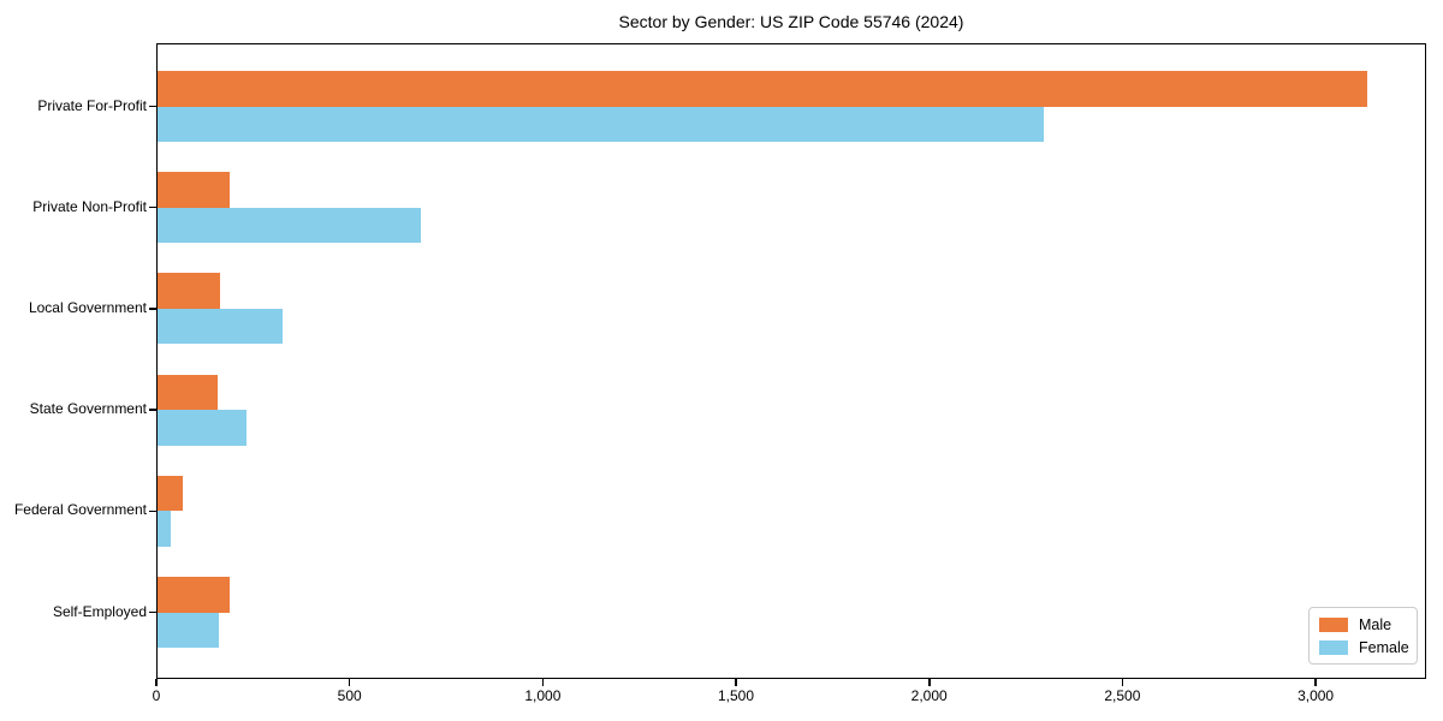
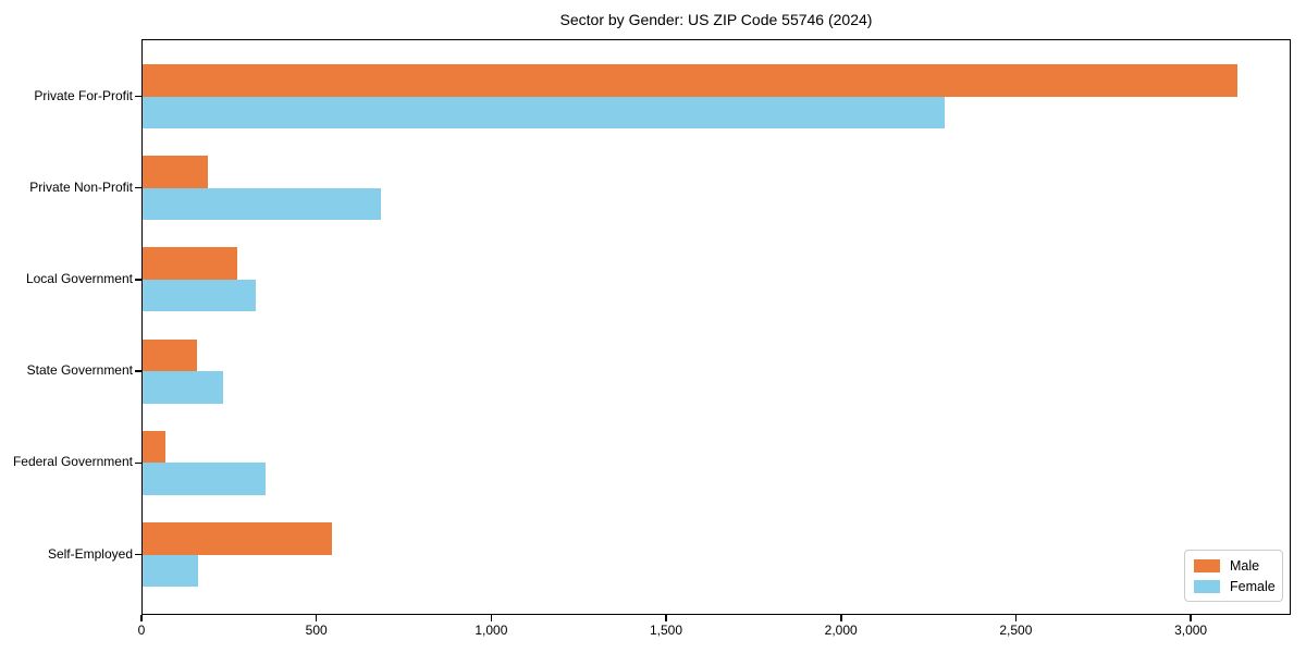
Male/Local Government: 160 -> 270
Female/Federal Government: 30 -> 350
Male/Self-Employed: 180 -> 540
